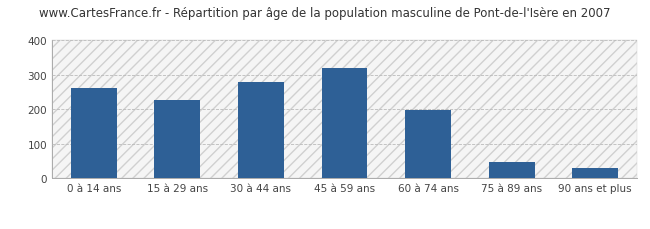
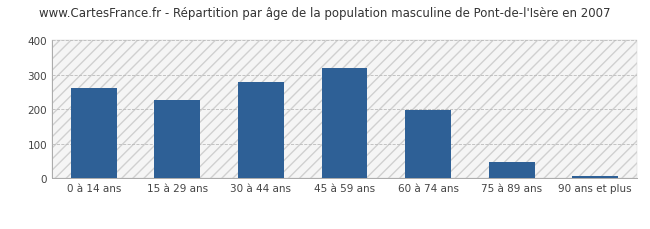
90 ans et plus: 30 -> 8
